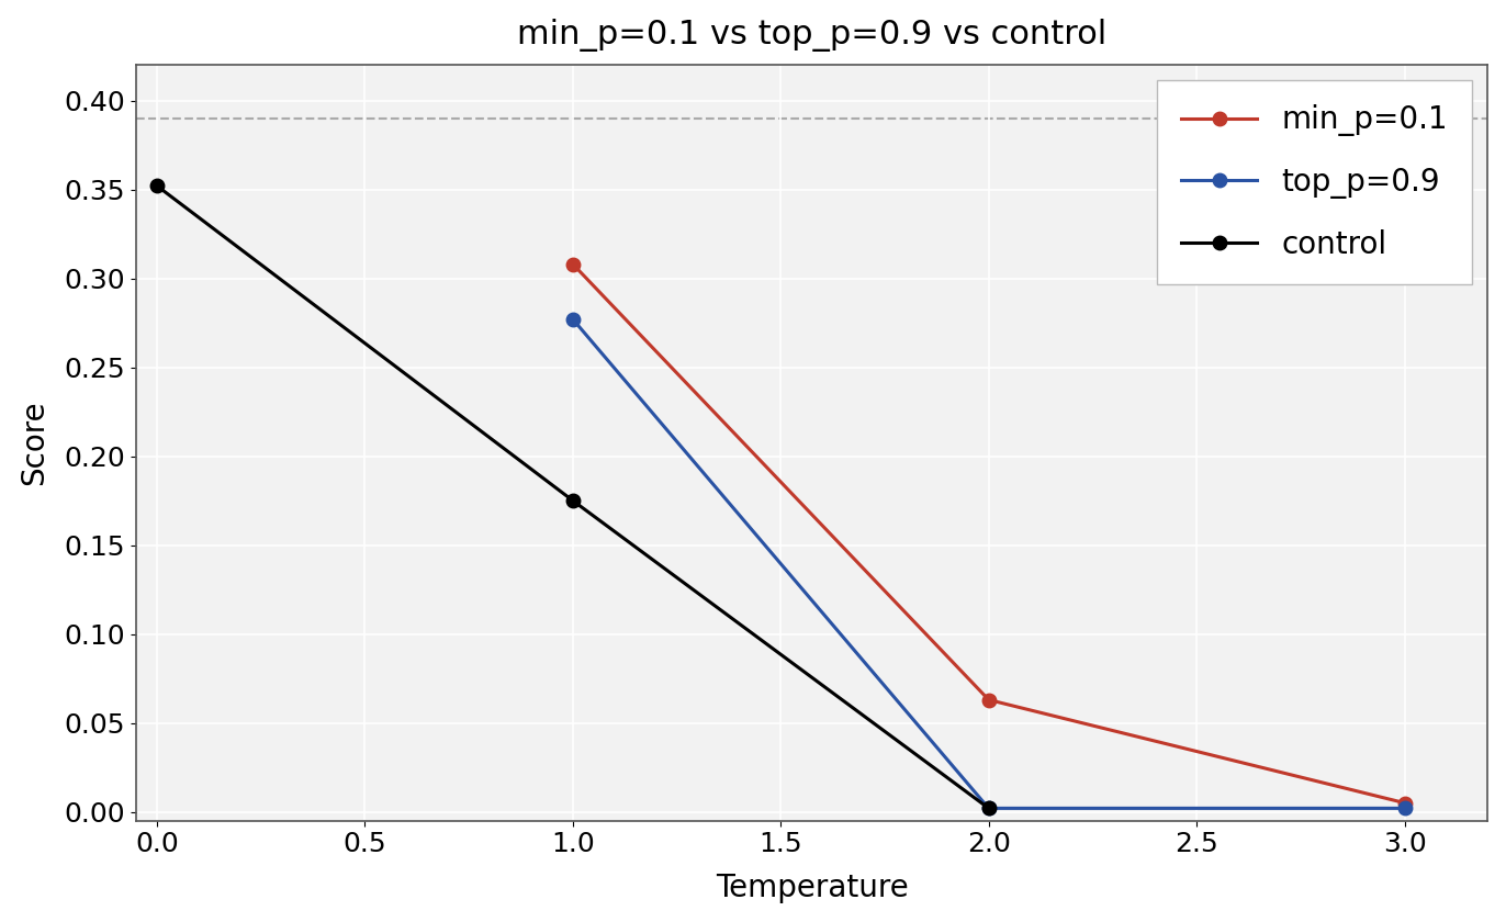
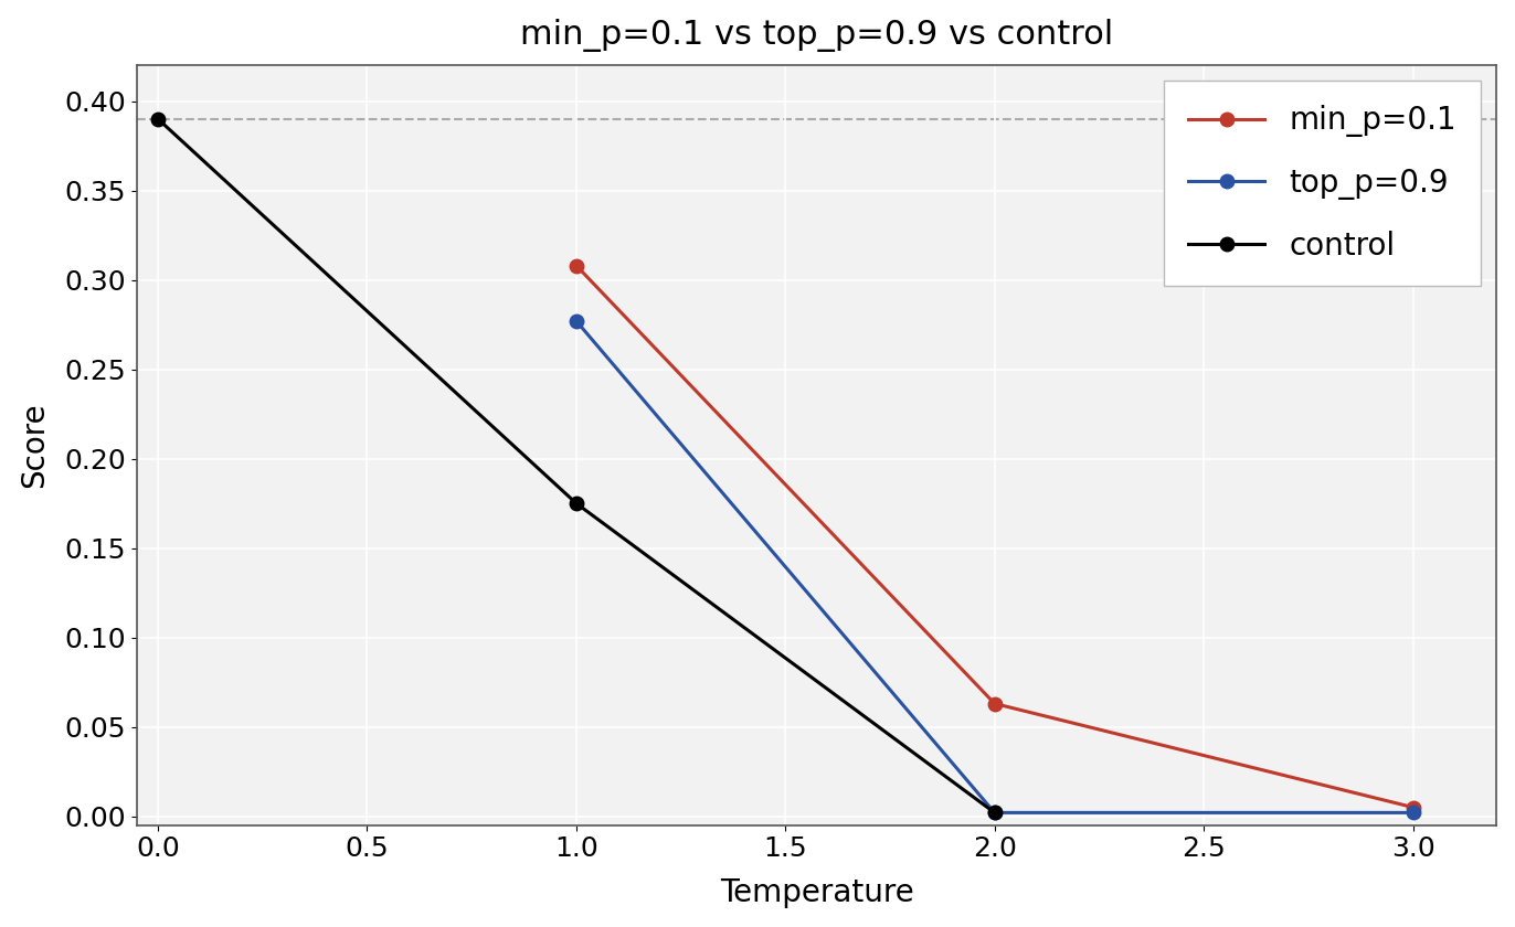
control/0.0: 0.352 -> 0.390
